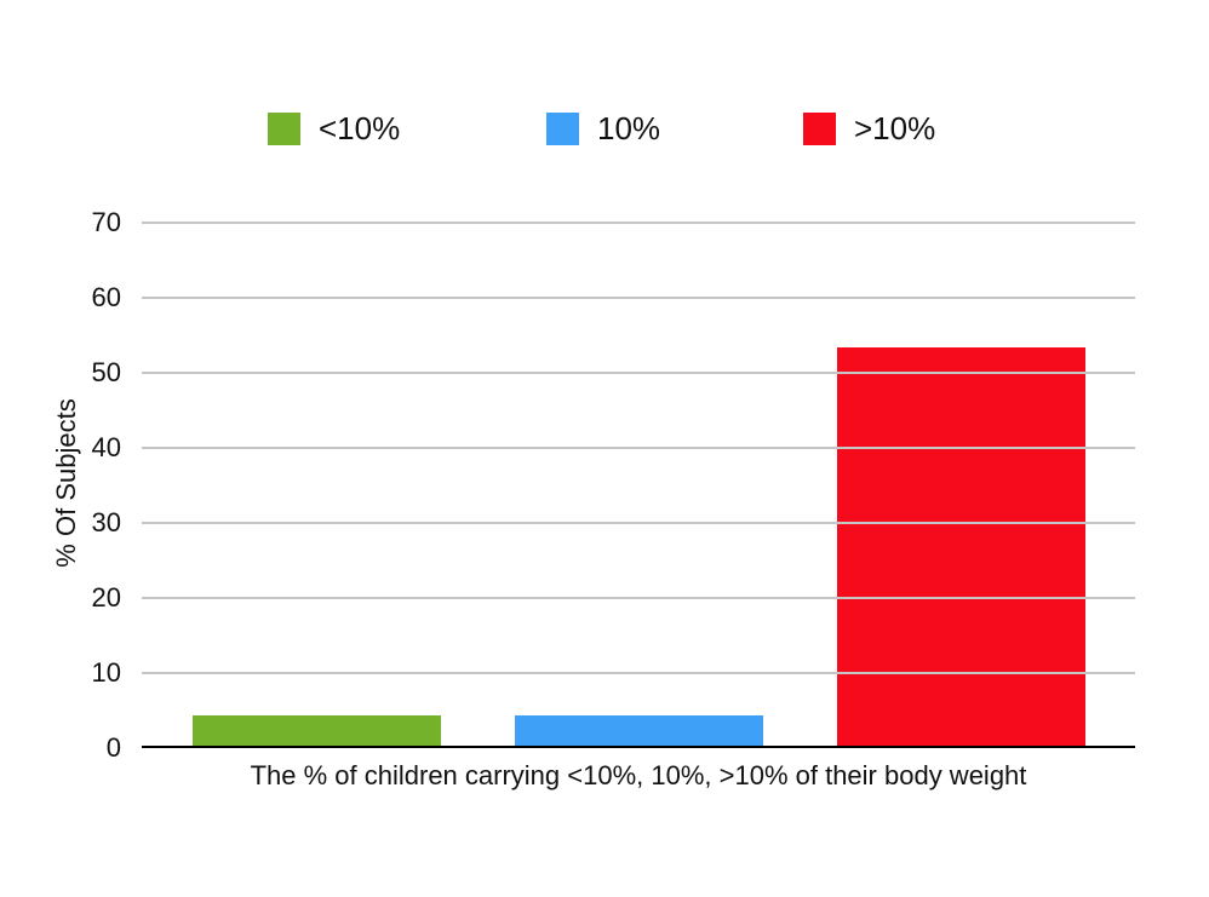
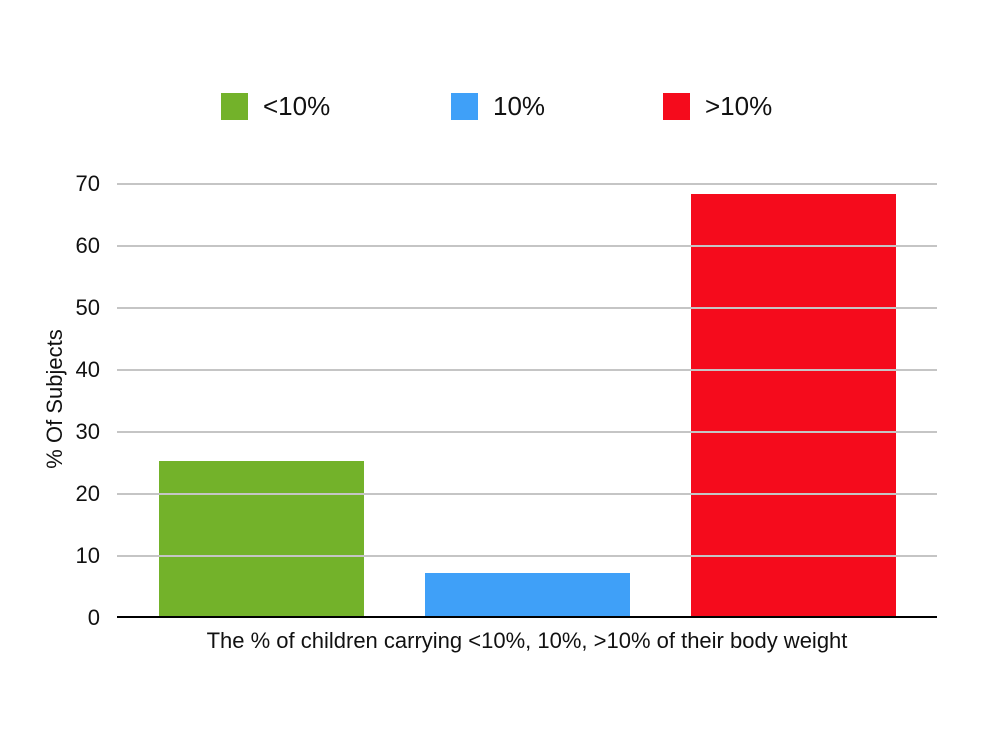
<10%: 4 -> 25
10%: 4 -> 7
>10%: 53 -> 68
